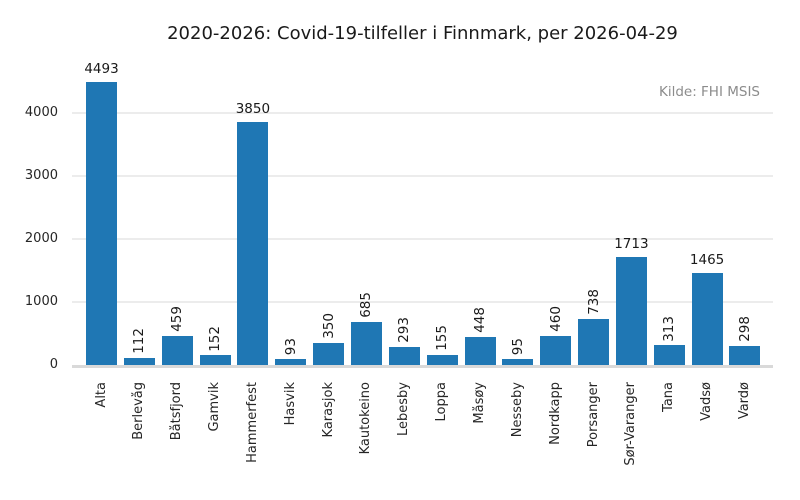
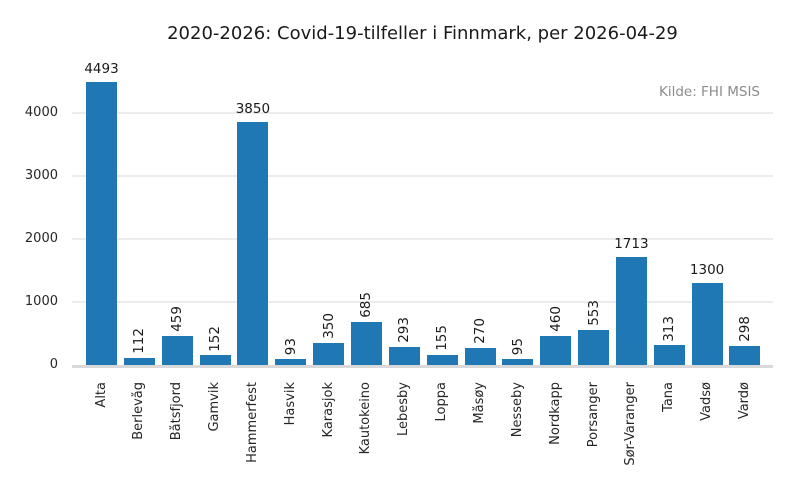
Måsøy: 448 -> 270
Porsanger: 738 -> 553
Vadsø: 1465 -> 1300
